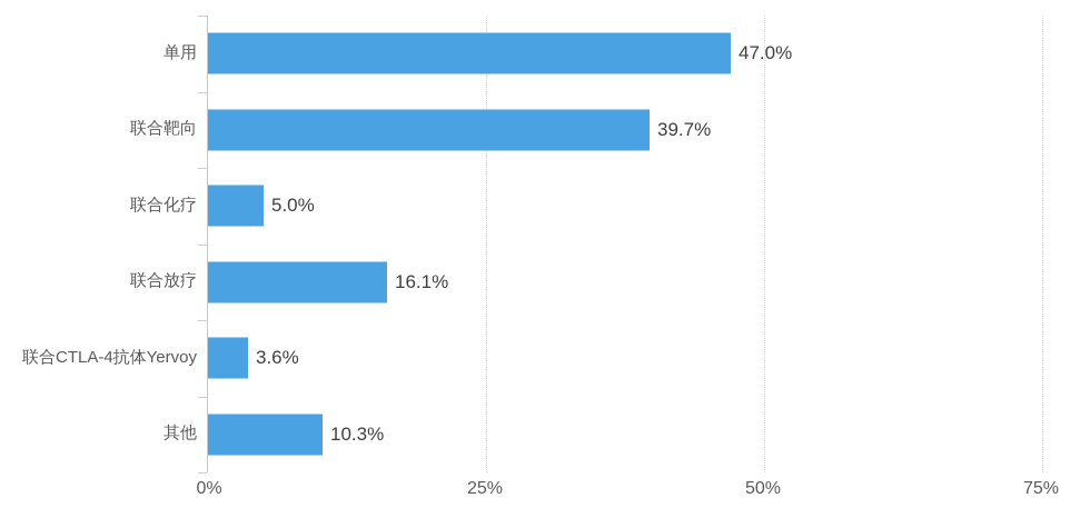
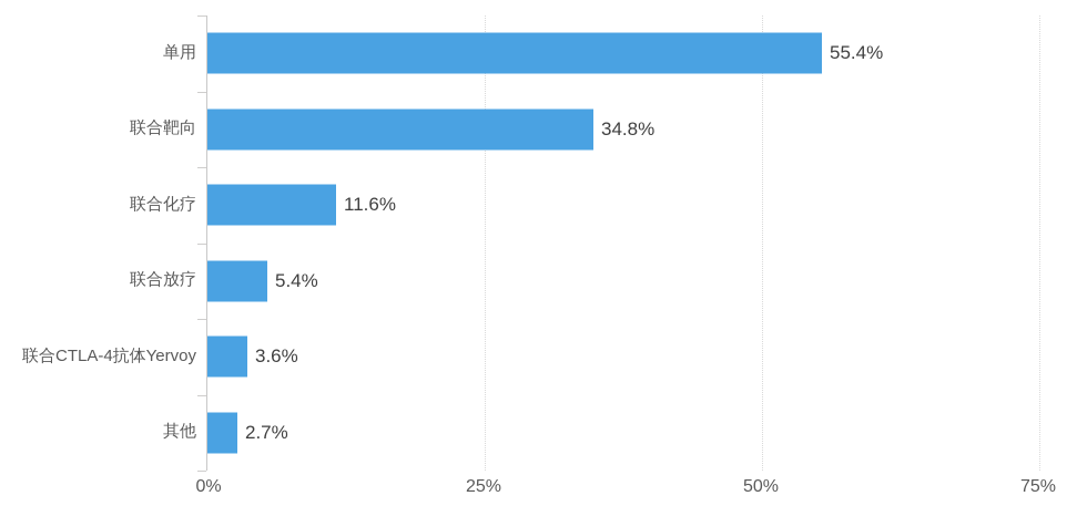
单用: 47.0% -> 55.4%
联合靶向: 39.7% -> 34.8%
联合化疗: 5.0% -> 11.6%
联合放疗: 16.1% -> 5.4%
其他: 10.3% -> 2.7%
